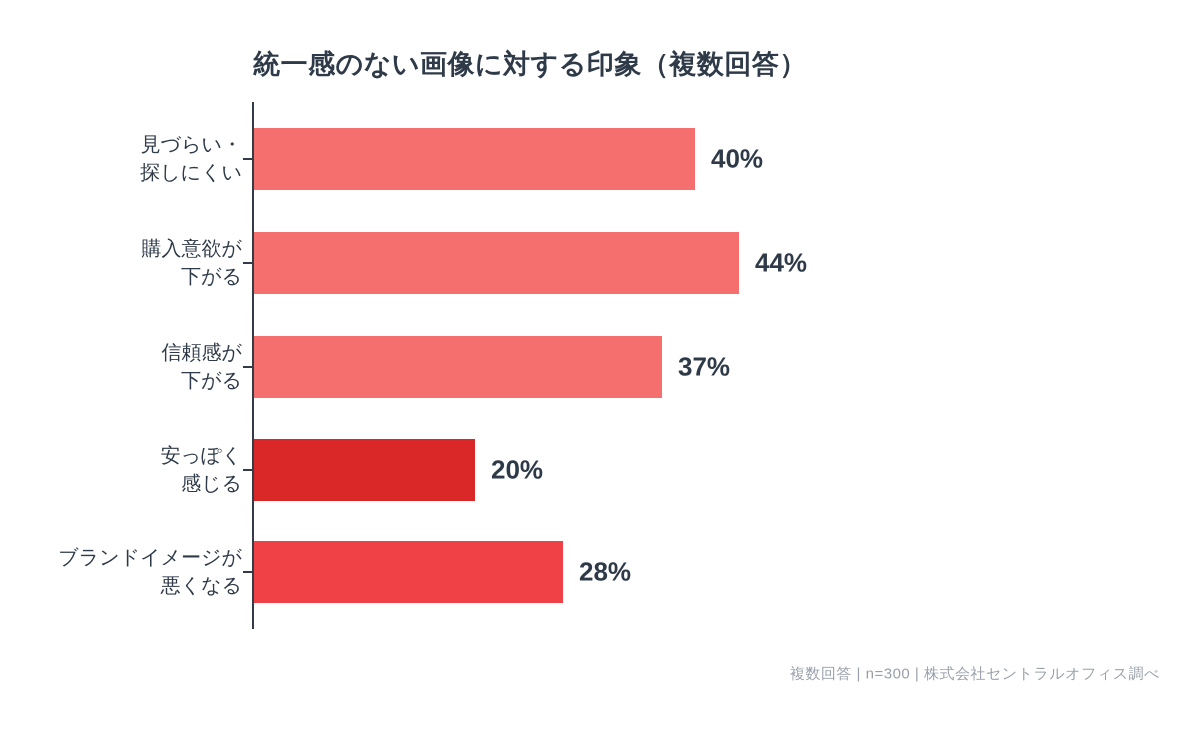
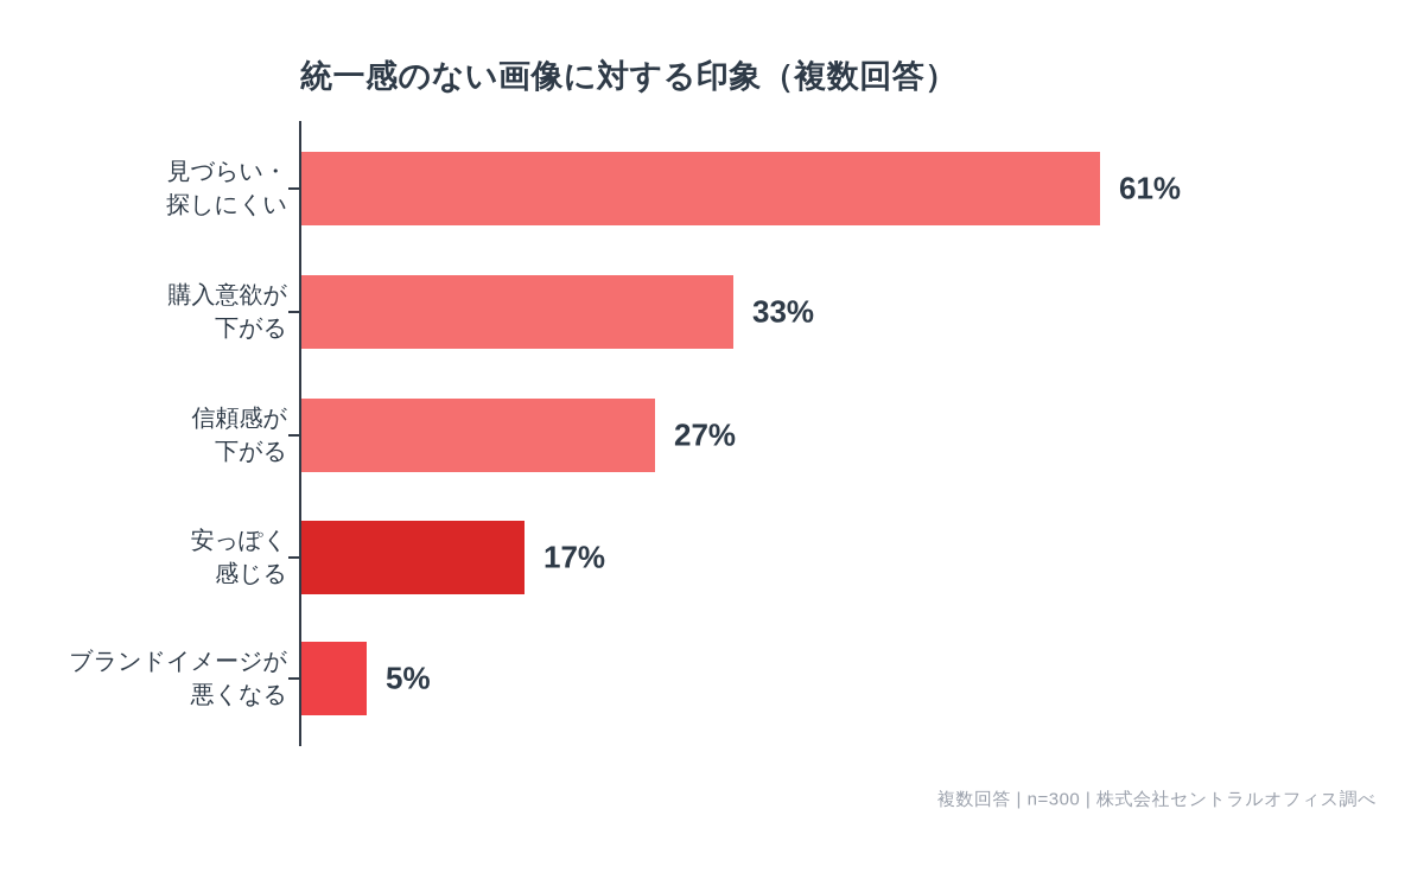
見づらい・探しにくい: 40% -> 61%
購入意欲が下がる: 44% -> 33%
信頼感が下がる: 37% -> 27%
安っぽく感じる: 20% -> 17%
ブランドイメージが悪くなる: 28% -> 5%
